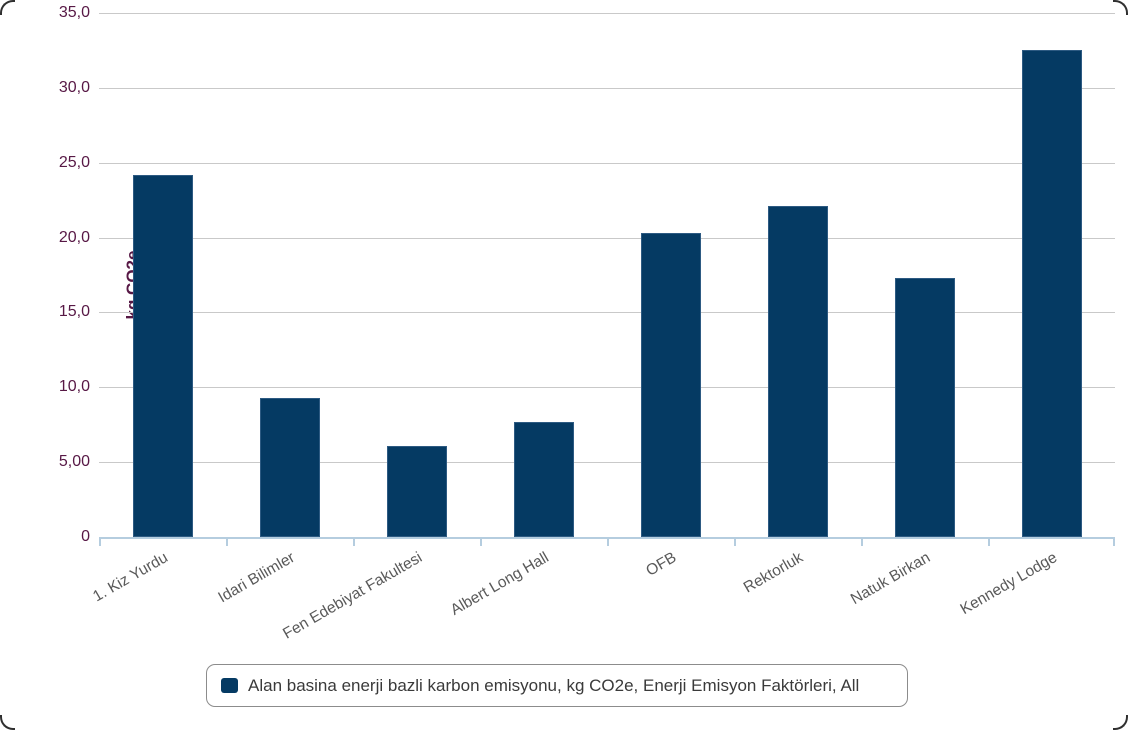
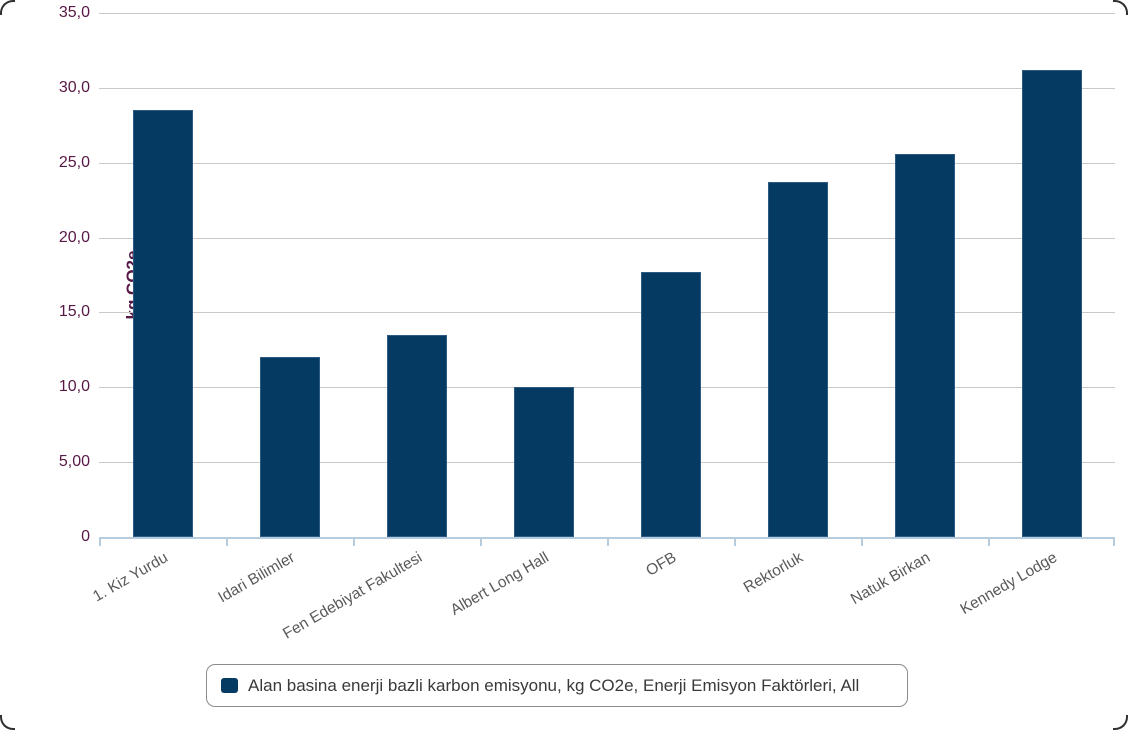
1. Kiz Yurdu: 24,2 -> 28,5
Idari Bilimler: 9,3 -> 12,0
Fen Edebiyat Fakultesi: 6,1 -> 13,5
Albert Long Hall: 7,7 -> 10,0
OFB: 20,3 -> 17,7
Rektorluk: 22,1 -> 23,7
Natuk Birkan: 17,3 -> 25,6
Kennedy Lodge: 32,5 -> 31,2
